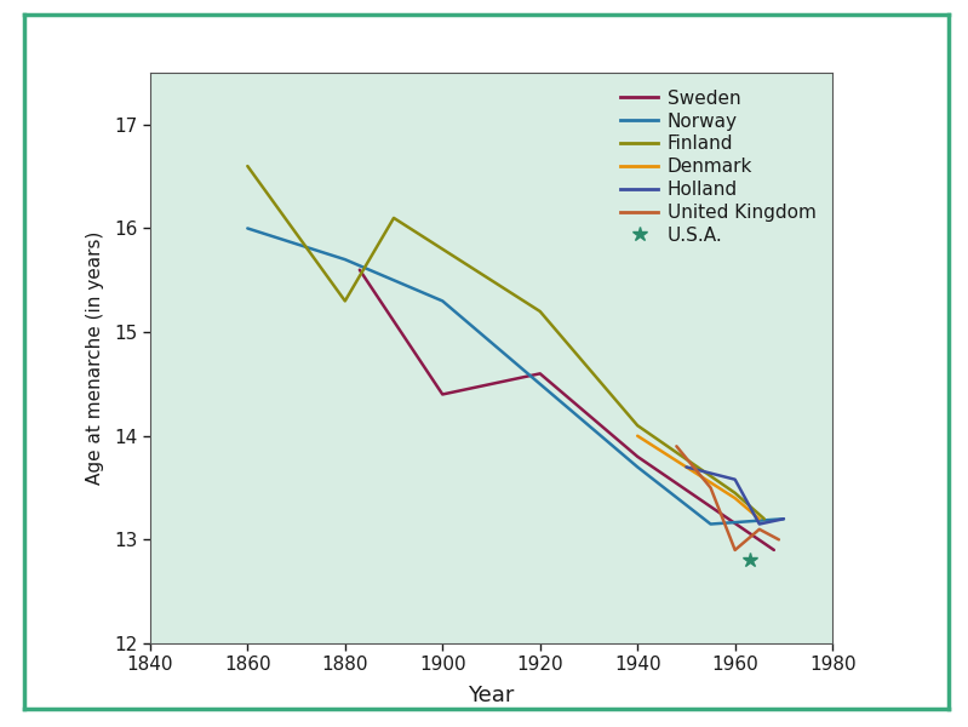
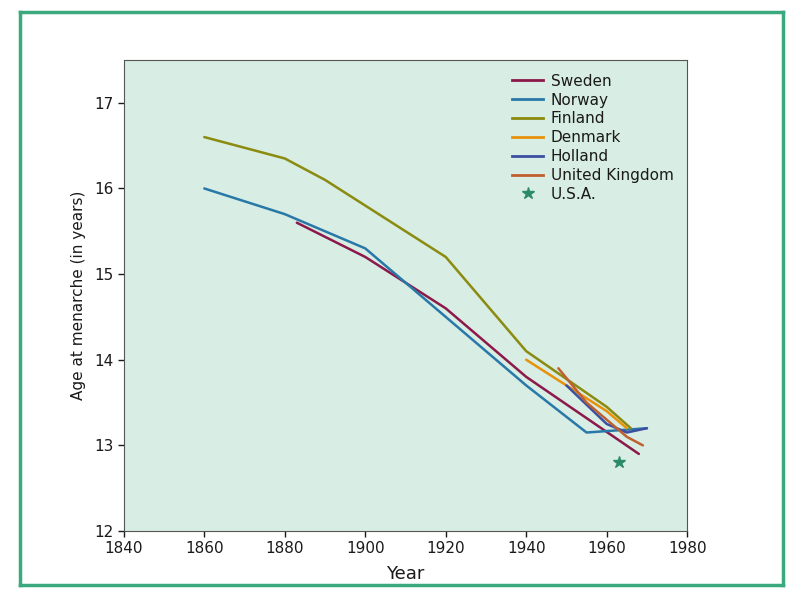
Finland/1880: 15.30 -> 16.35
Sweden/1900: 14.4 -> 15.2
Holland/1960: 13.58 -> 13.25
United Kingdom/1960: 12.9 -> 13.3
